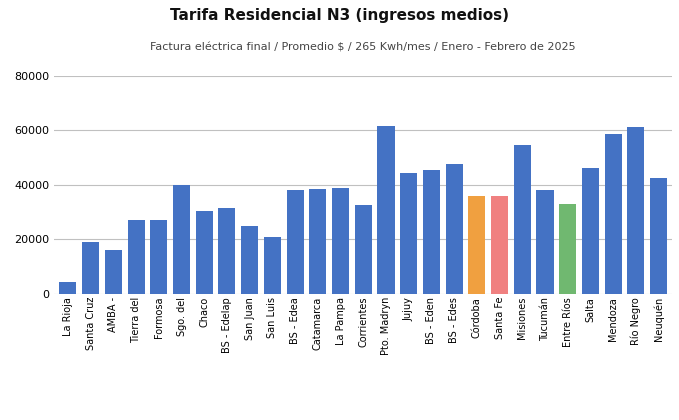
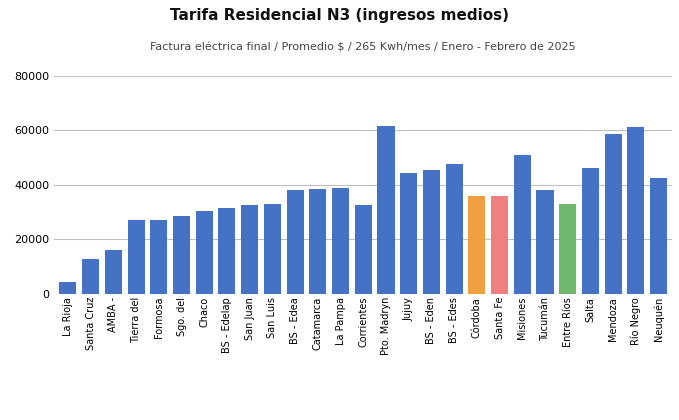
Santa Cruz: 19000 -> 13000
Sgo. del: 40000 -> 28500
San Juan: 25000 -> 32500
San Luis: 21000 -> 33000
Misiones: 54500 -> 51000
